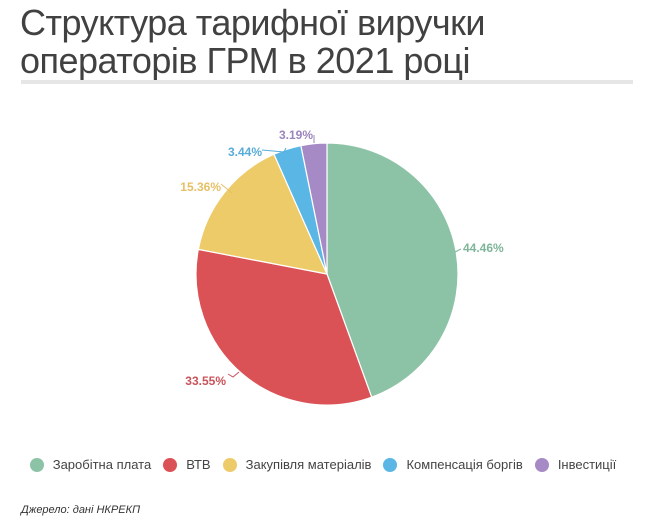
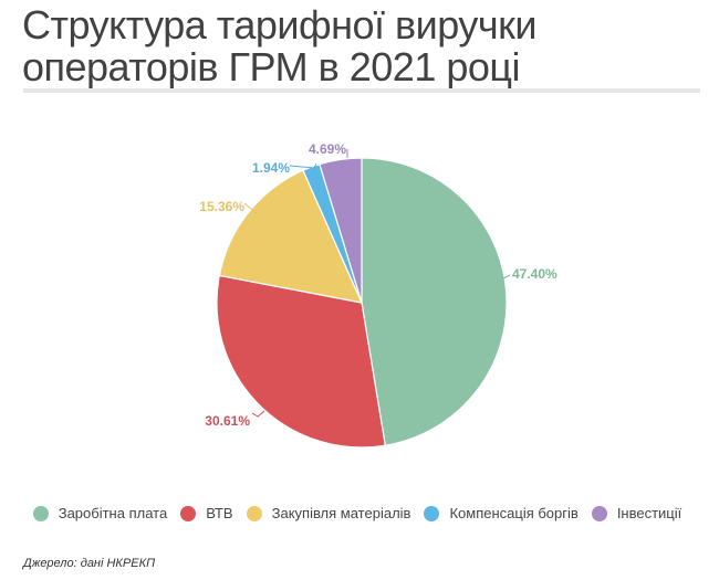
Заробітна плата: 44.46% -> 47.40%
ВТВ: 33.55% -> 30.61%
Компенсація боргів: 3.44% -> 1.94%
Інвестиції: 3.19% -> 4.69%
